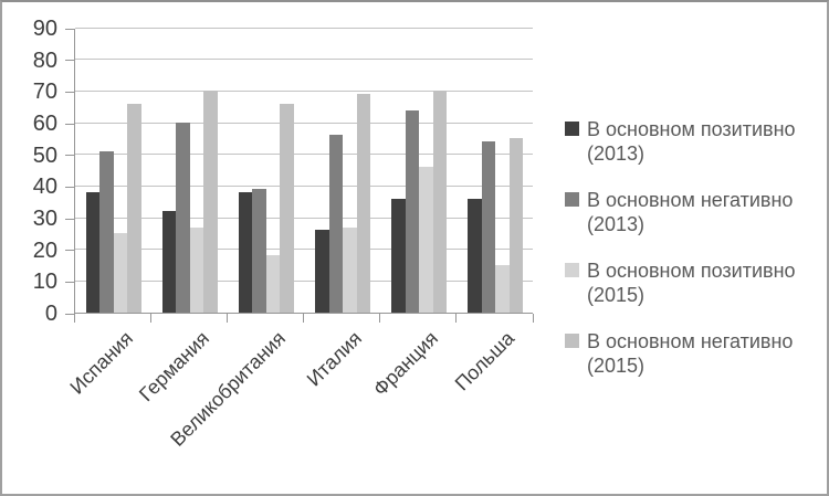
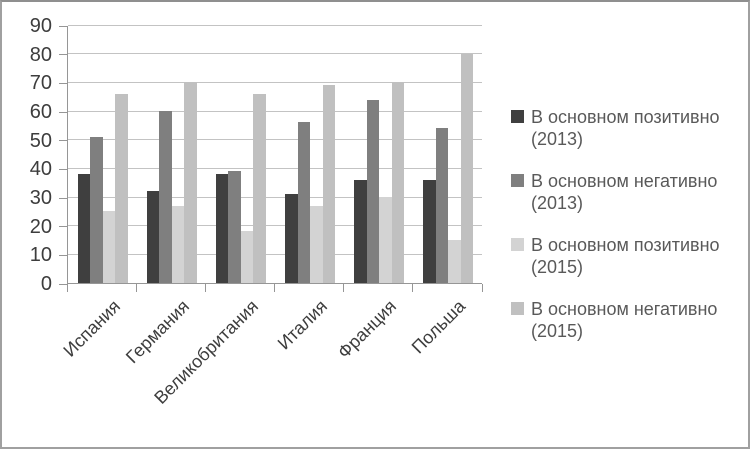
В основном позитивно (2013)/Италия: 26 -> 31
В основном позитивно (2015)/Франция: 46 -> 30
В основном негативно (2015)/Польша: 55 -> 80
